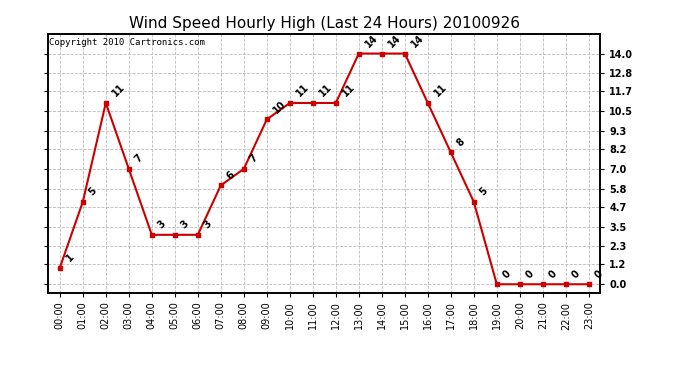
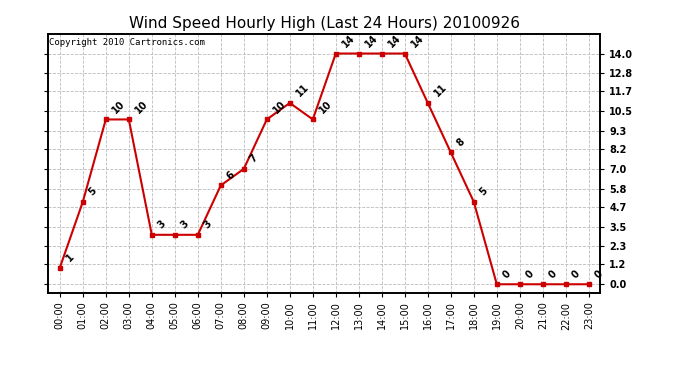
02:00: 11 -> 10
03:00: 7 -> 10
11:00: 11 -> 10
12:00: 11 -> 14
